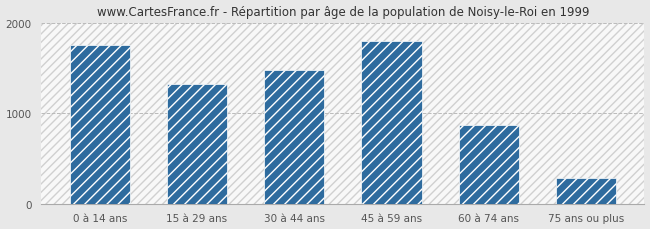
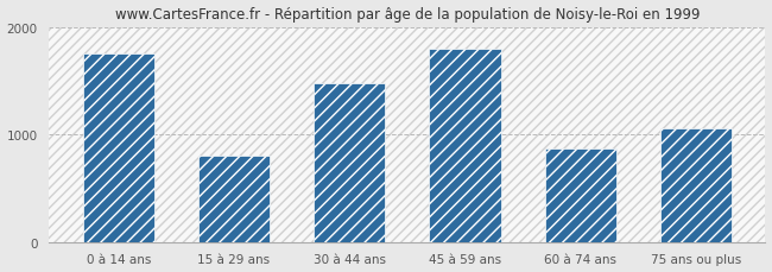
15 à 29 ans: 1320 -> 800
75 ans ou plus: 280 -> 1060
